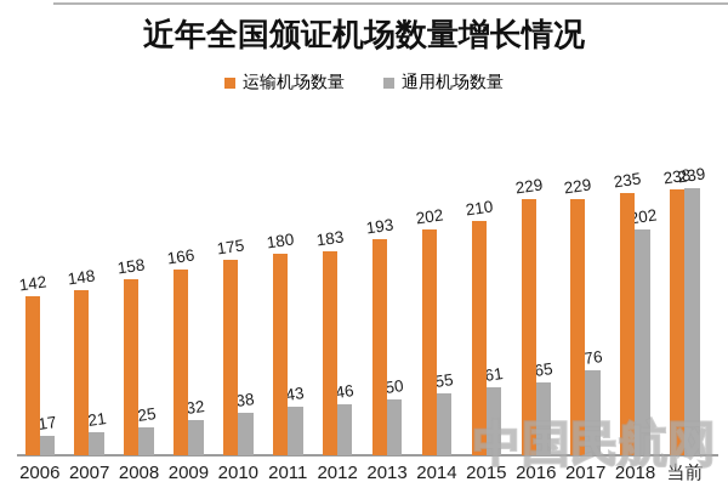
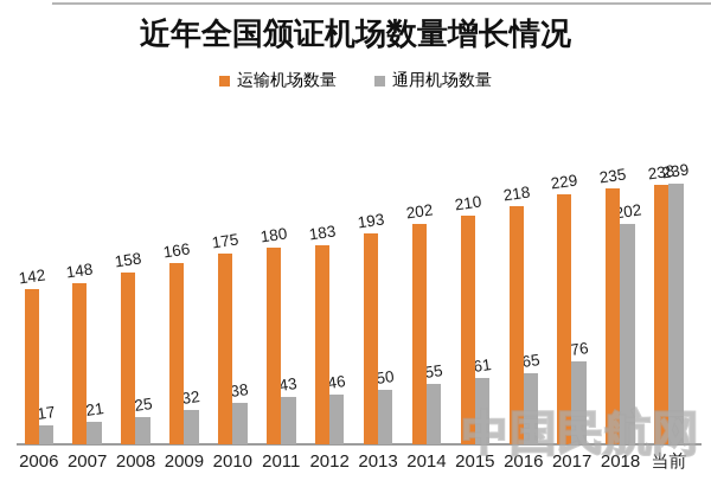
运输机场数量/2016: 229 -> 218
